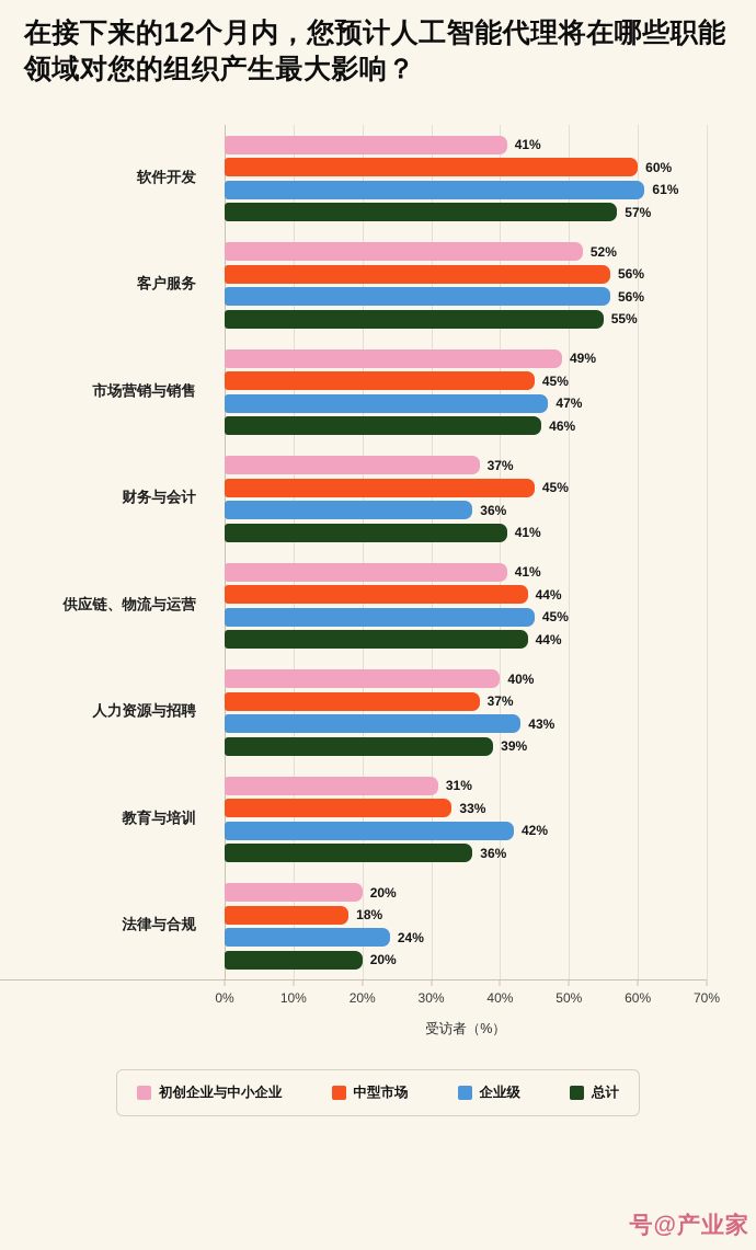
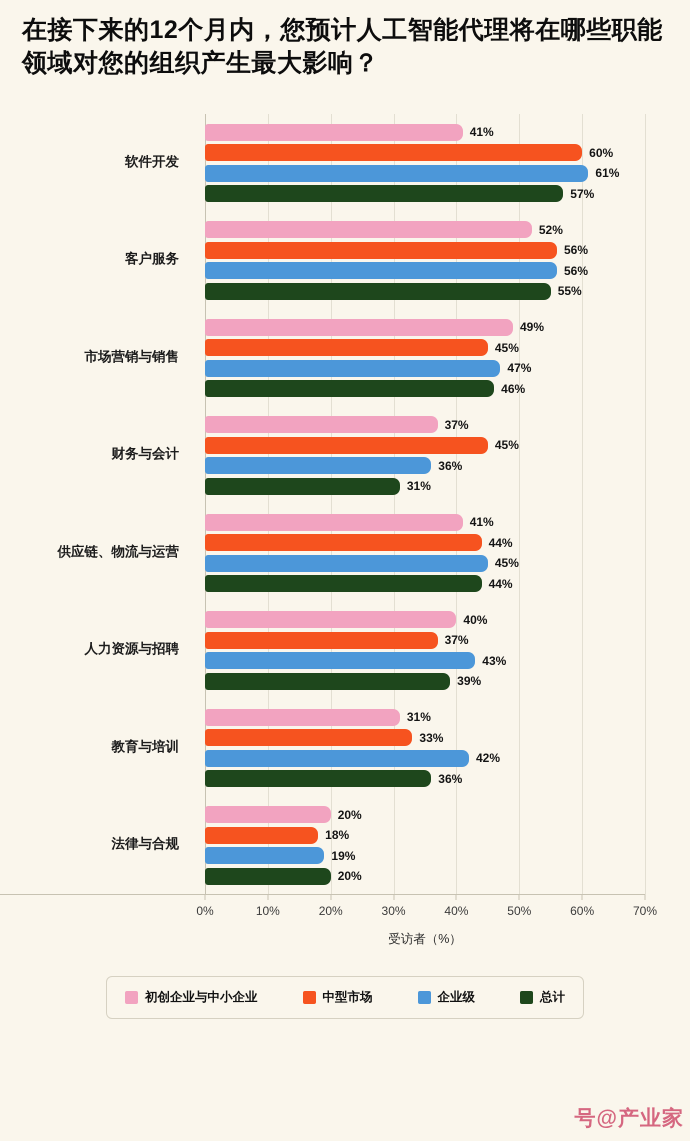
总计/财务与会计: 41% -> 31%
企业级/法律与合规: 24% -> 19%
